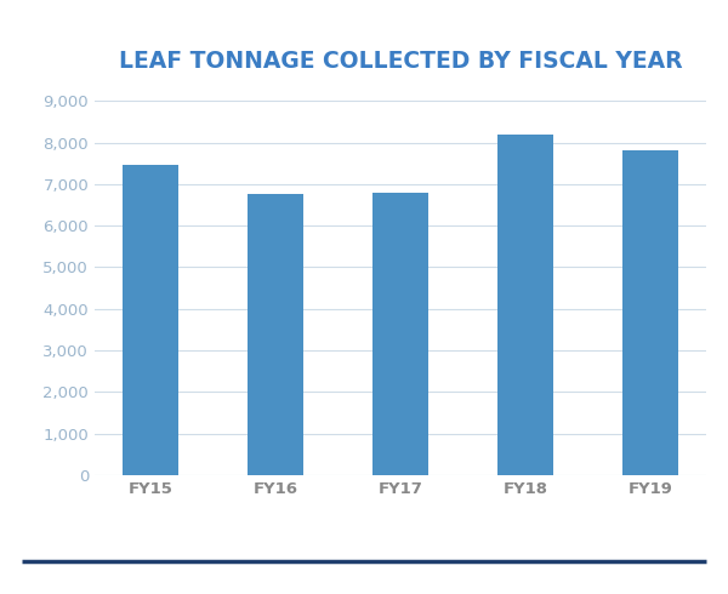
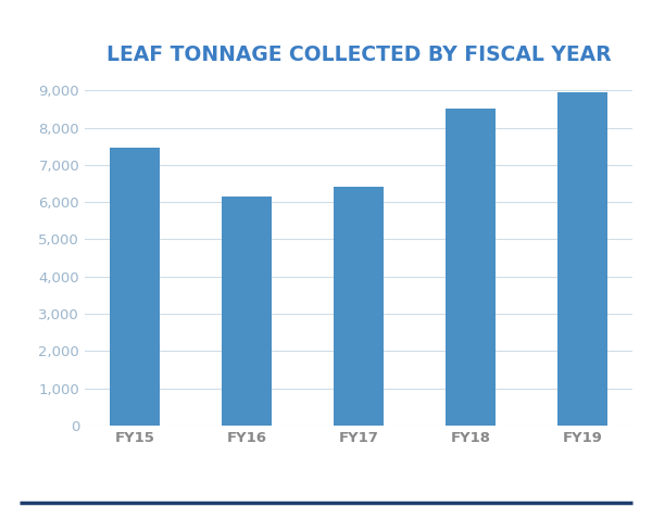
FY16: 6,750 -> 6,150
FY17: 6,800 -> 6,400
FY18: 8,200 -> 8,500
FY19: 7,800 -> 8,950
